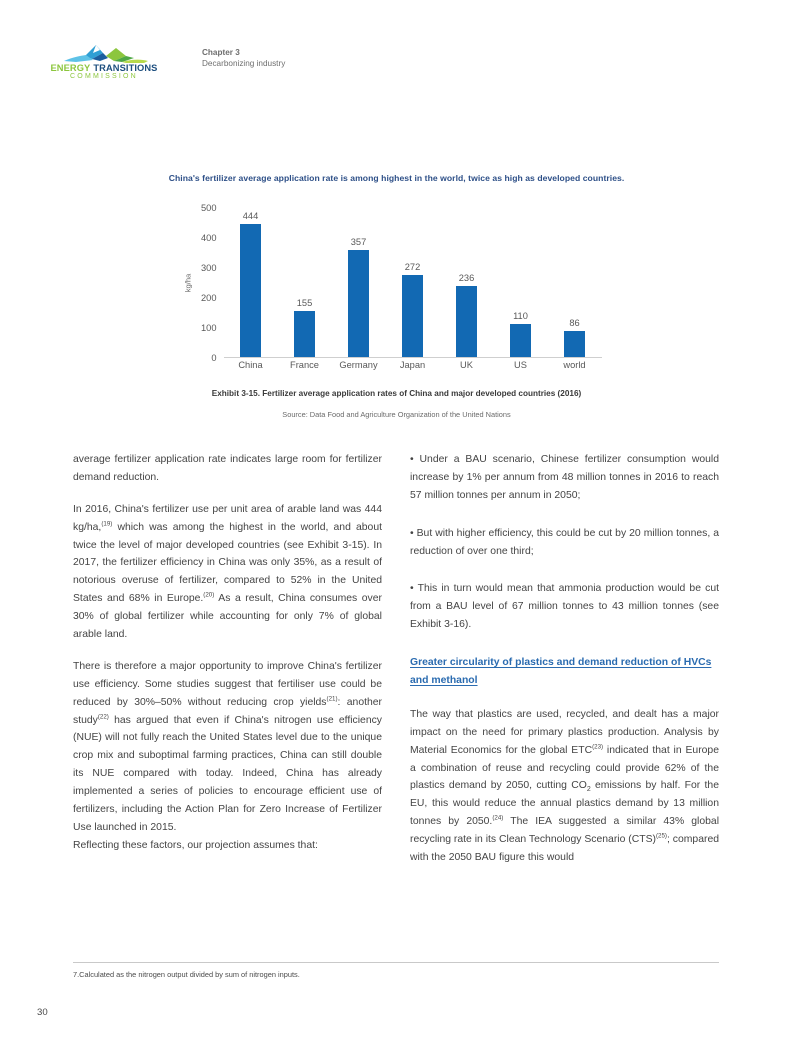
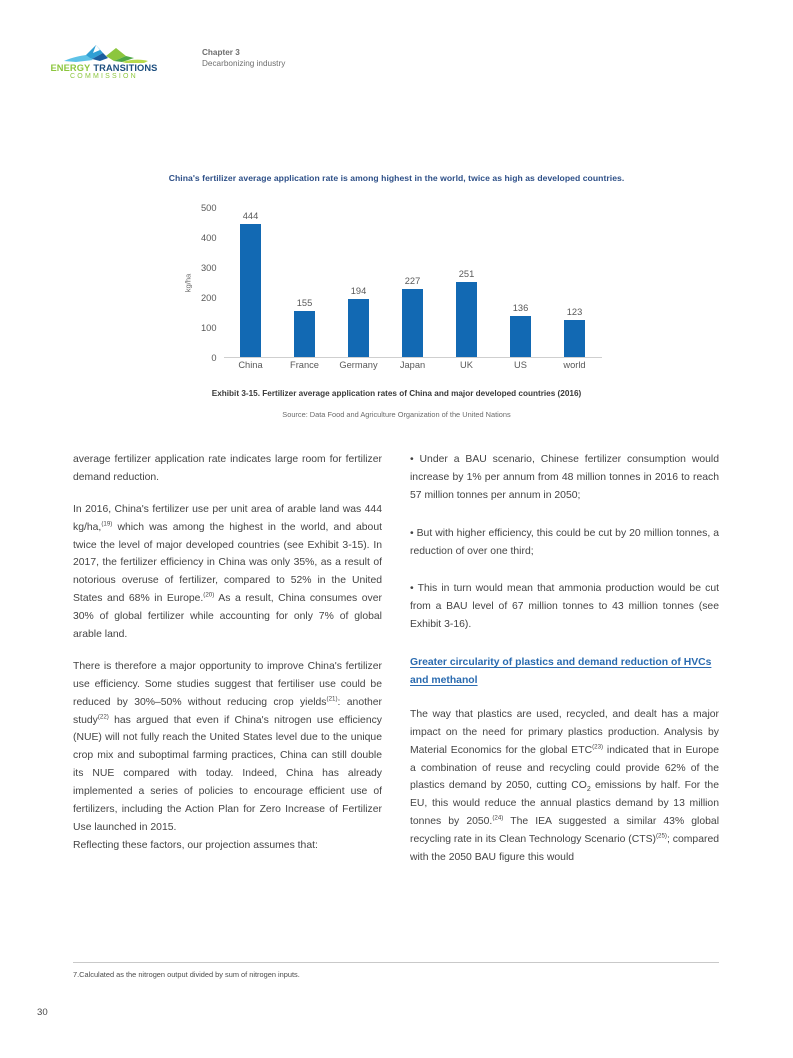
Germany: 357 -> 194
Japan: 272 -> 227
UK: 236 -> 251
US: 110 -> 136
world: 86 -> 123
